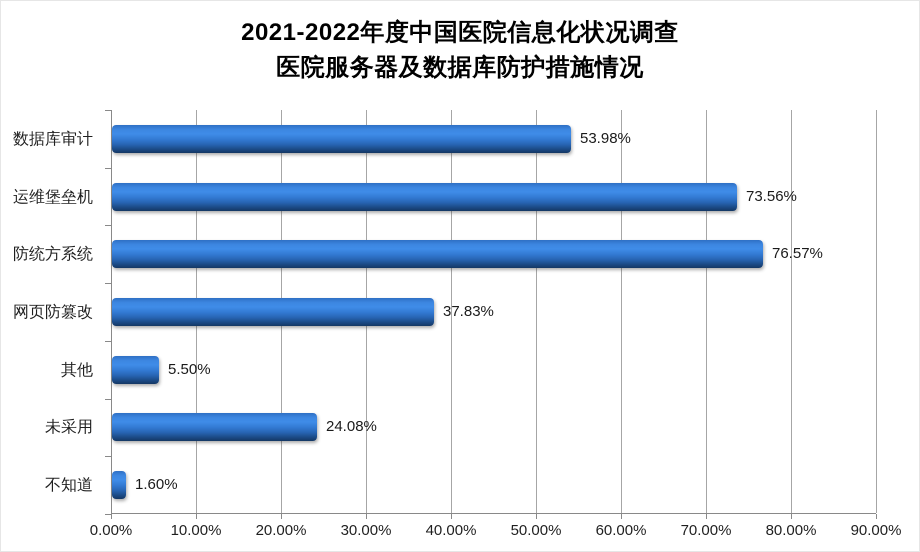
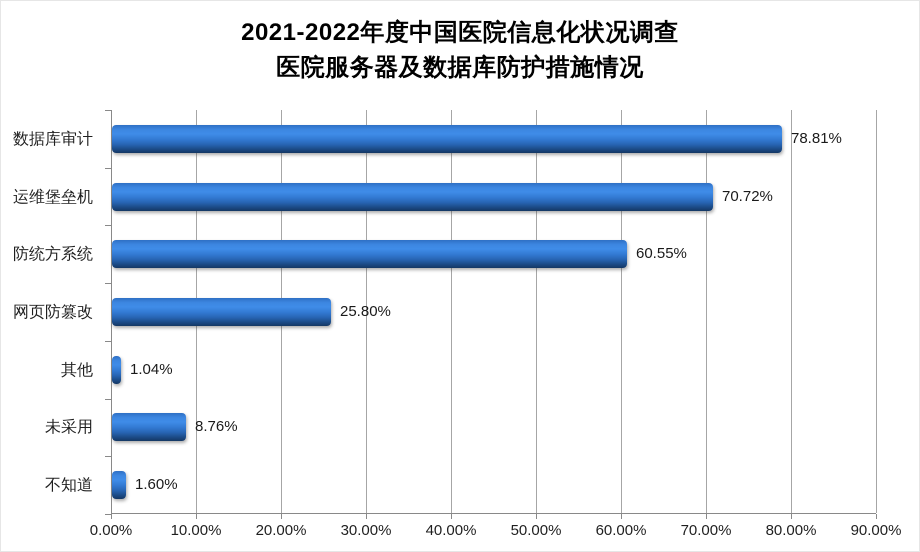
数据库审计: 53.98% -> 78.81%
运维堡垒机: 73.56% -> 70.72%
防统方系统: 76.57% -> 60.55%
网页防篡改: 37.83% -> 25.80%
其他: 5.50% -> 1.04%
未采用: 24.08% -> 8.76%
